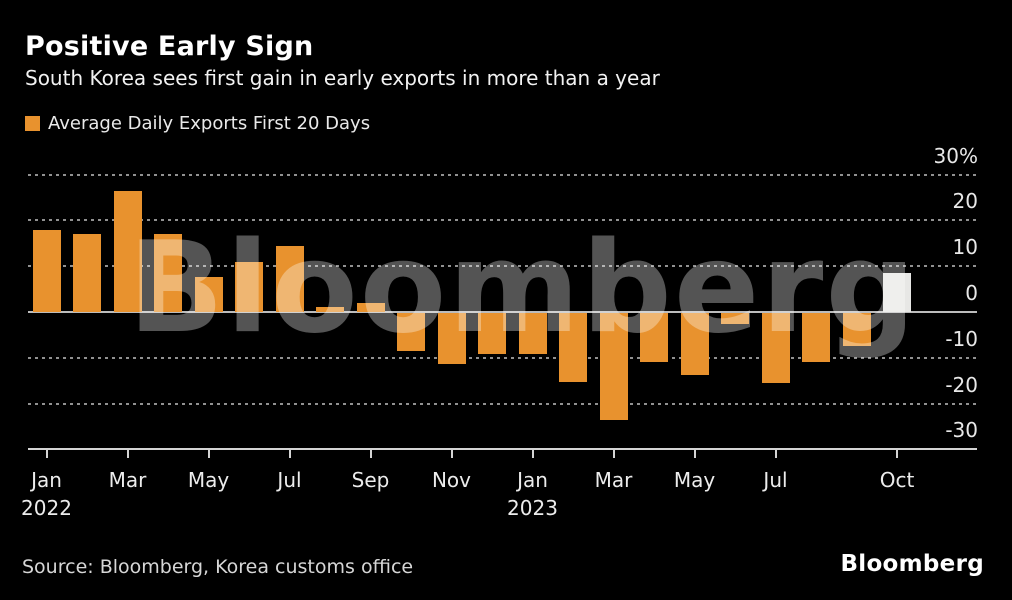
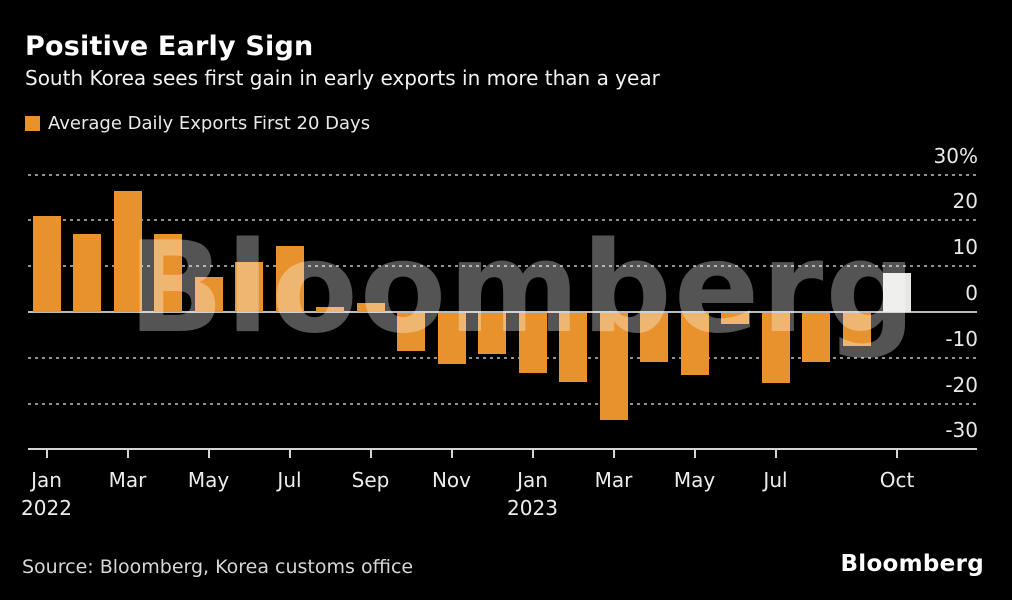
Jan 2022: 18% -> 21%
Jan 2023: -9% -> -13%
